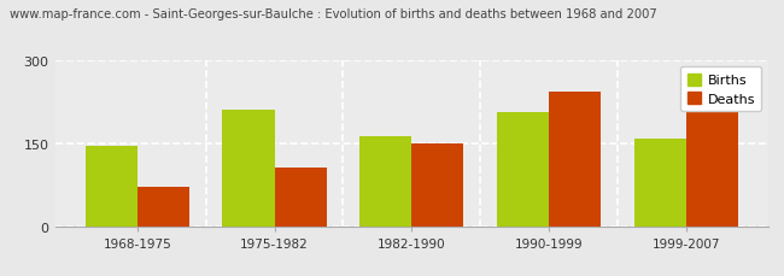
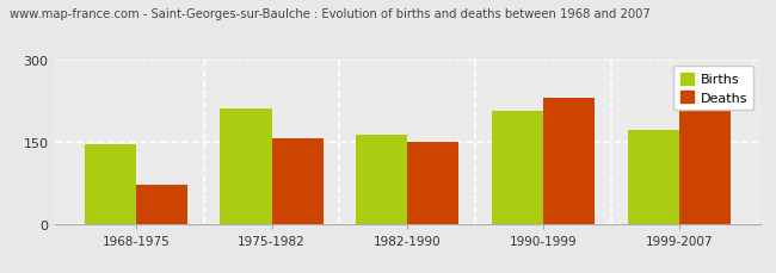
Deaths/1975-1982: 105 -> 155
Deaths/1990-1999: 243 -> 230
Births/1999-2007: 158 -> 170
